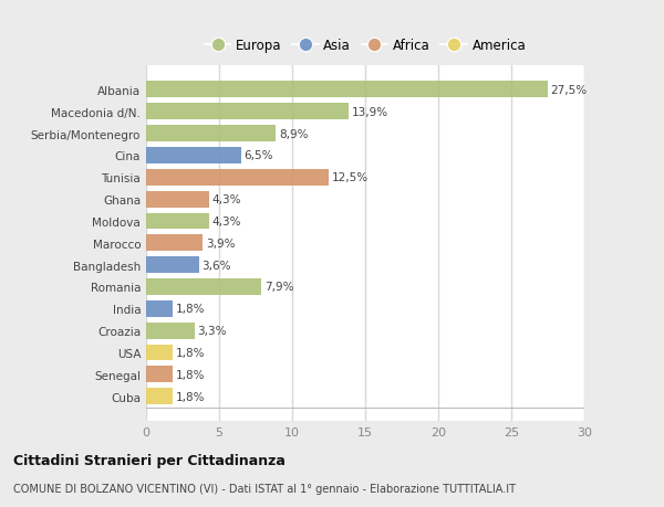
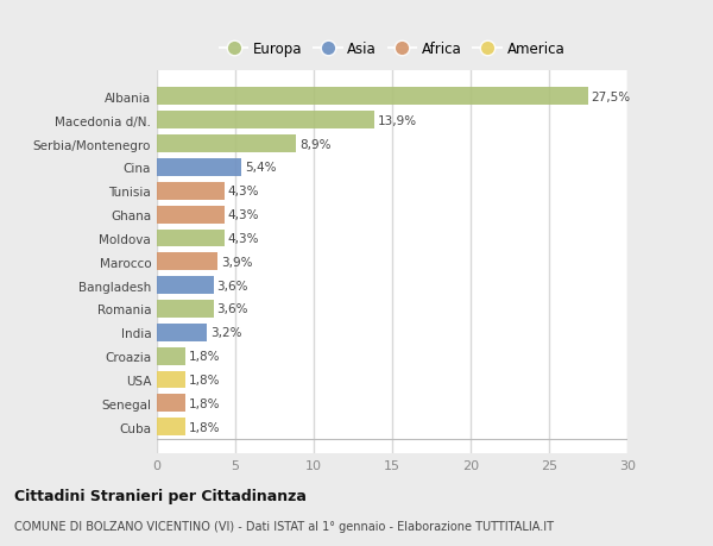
Cina: 6,5% -> 5,4%
Tunisia: 12,5% -> 4,3%
Romania: 7,9% -> 3,6%
India: 1,8% -> 3,2%
Croazia: 3,3% -> 1,8%
